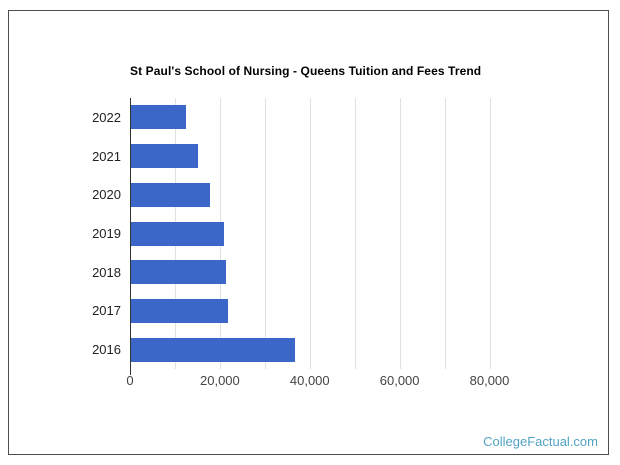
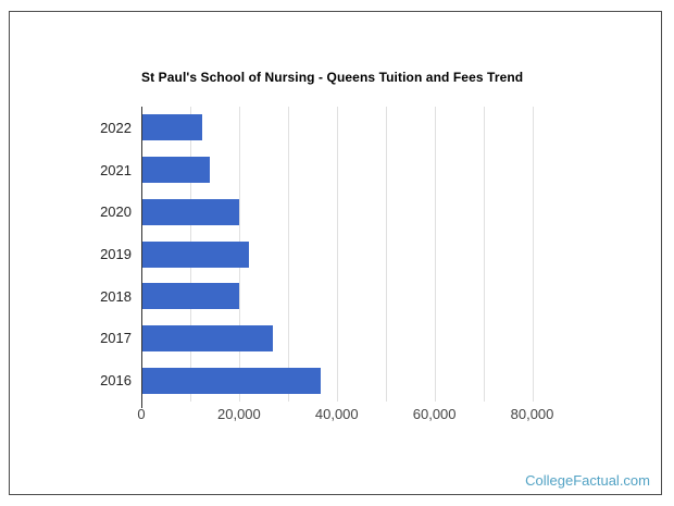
2021: 15000 -> 14000
2020: 18000 -> 20000
2019: 21000 -> 22000
2018: 21000 -> 20000
2017: 22000 -> 27000
